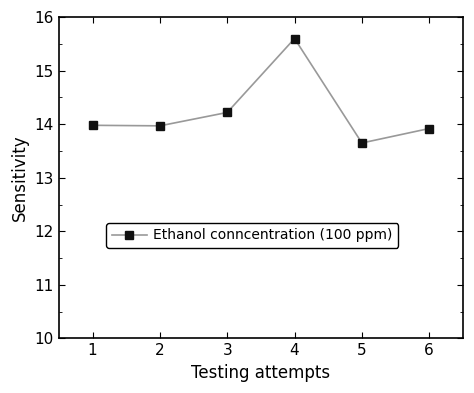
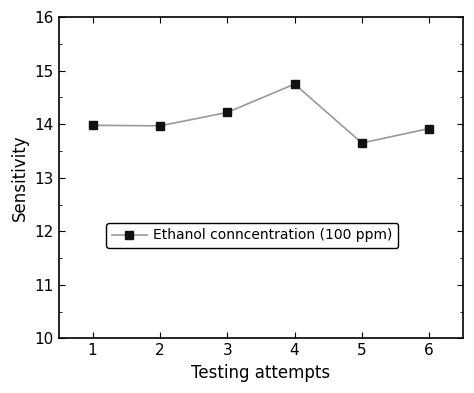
4: 15.60 -> 14.75
